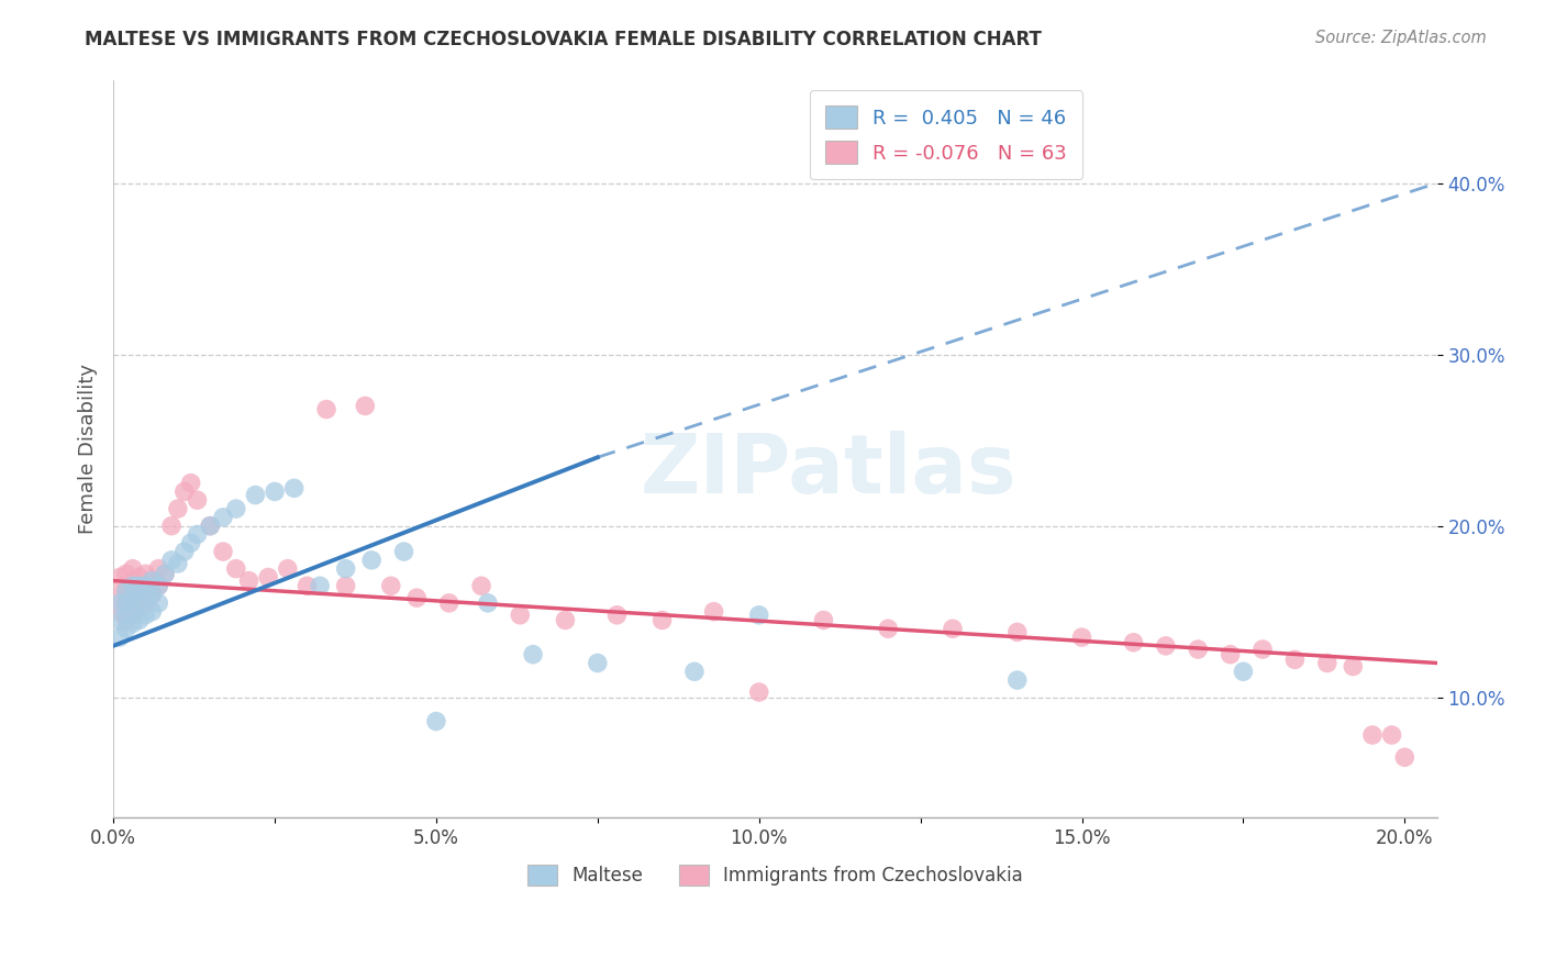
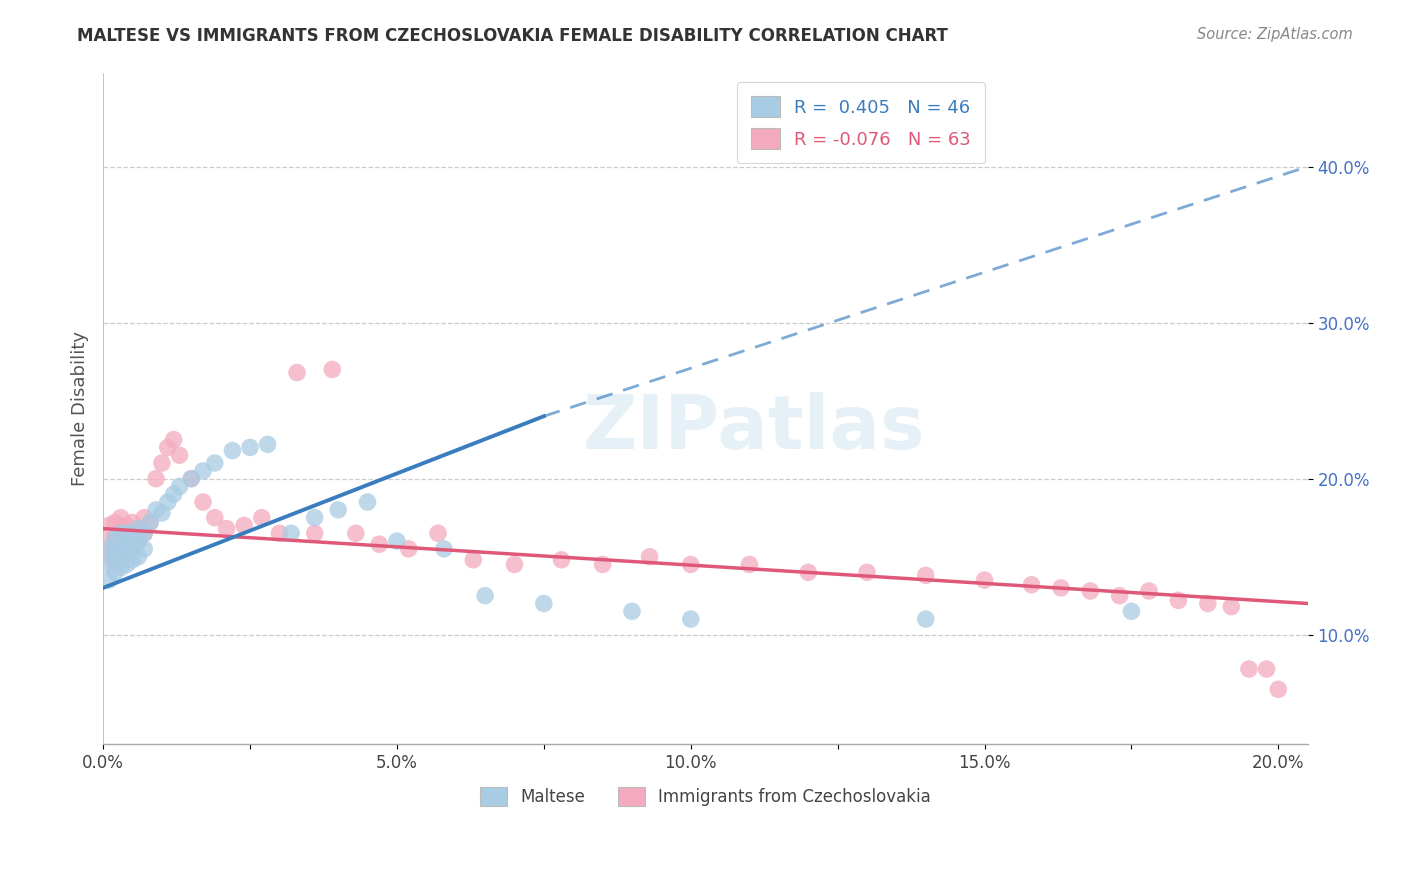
Maltese/5.0%: 8.6% -> 16.0%
Maltese/10.0%: 14.8% -> 11.0%
Immigrants from Czechoslovakia/10.0%: 10.3% -> 14.5%
